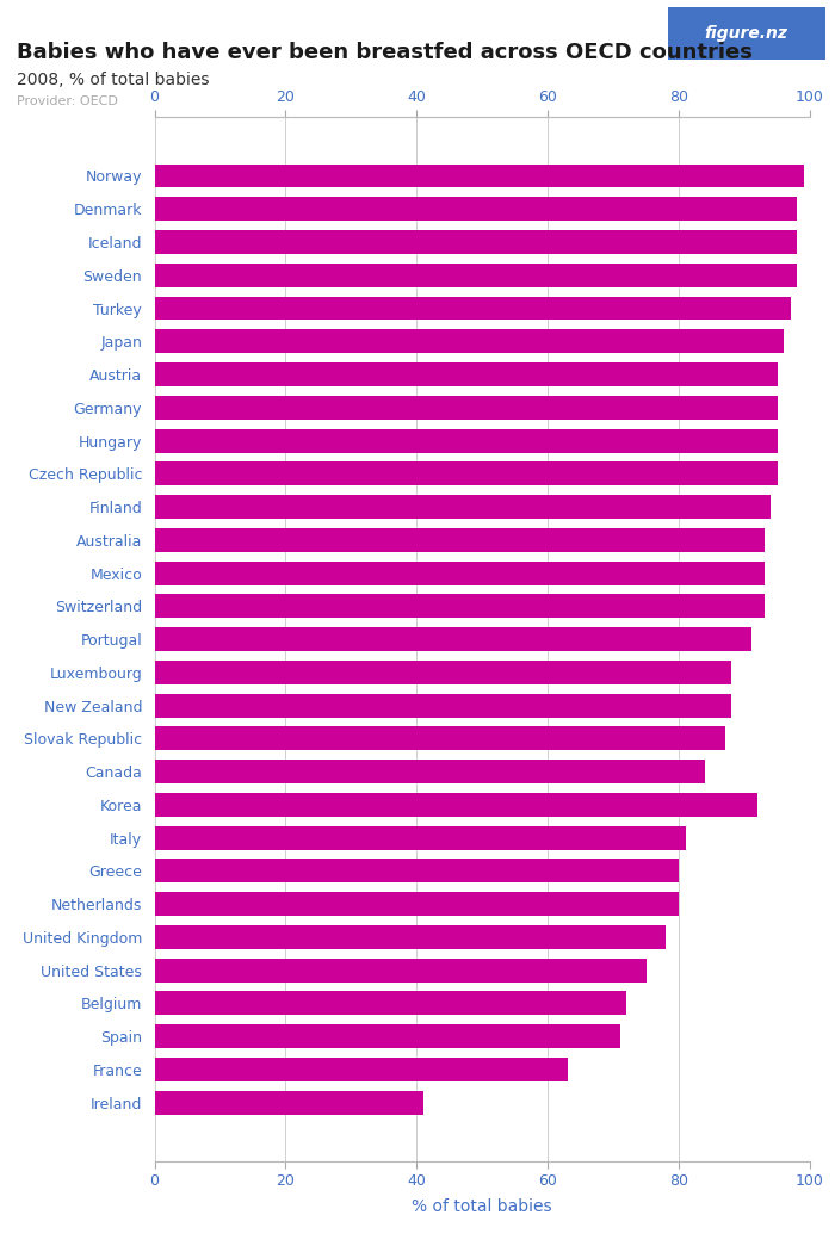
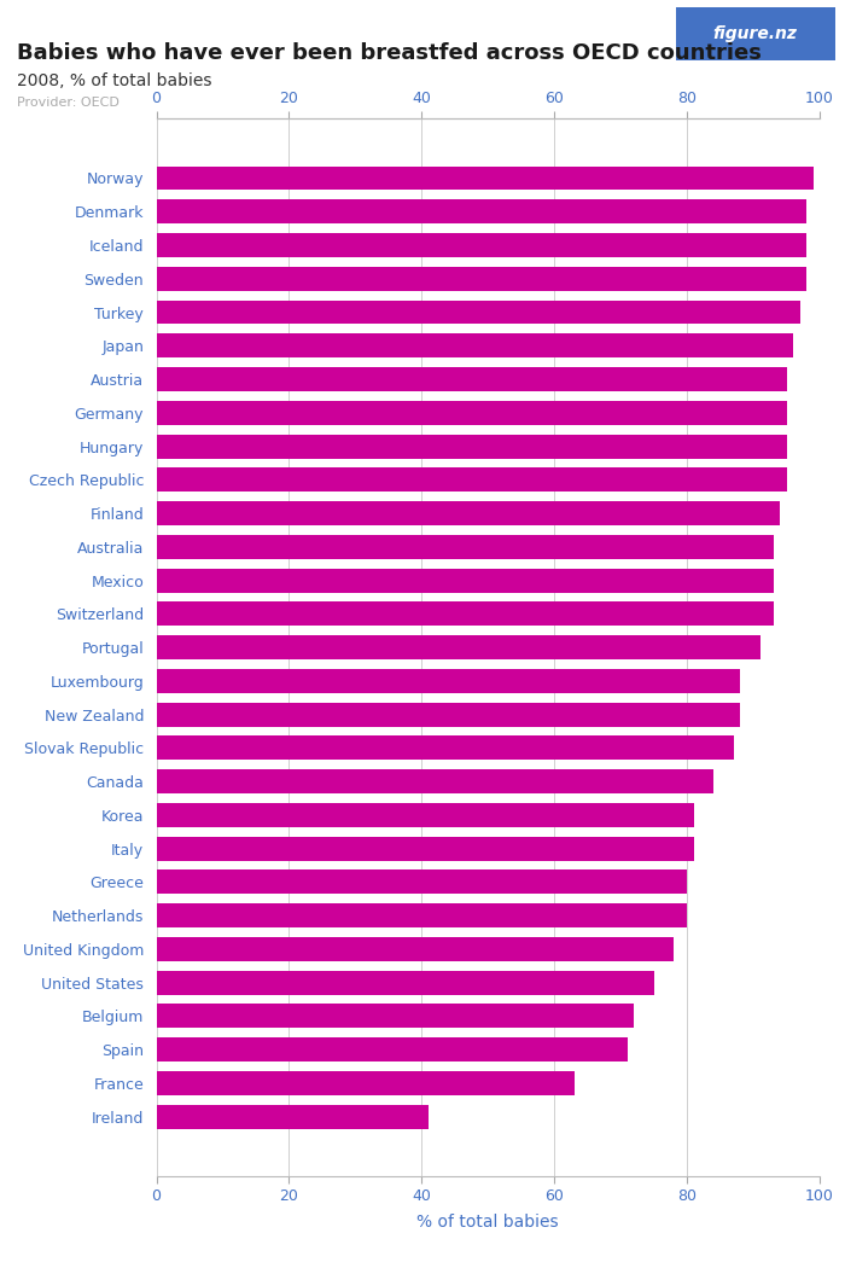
Korea: 92 -> 81
